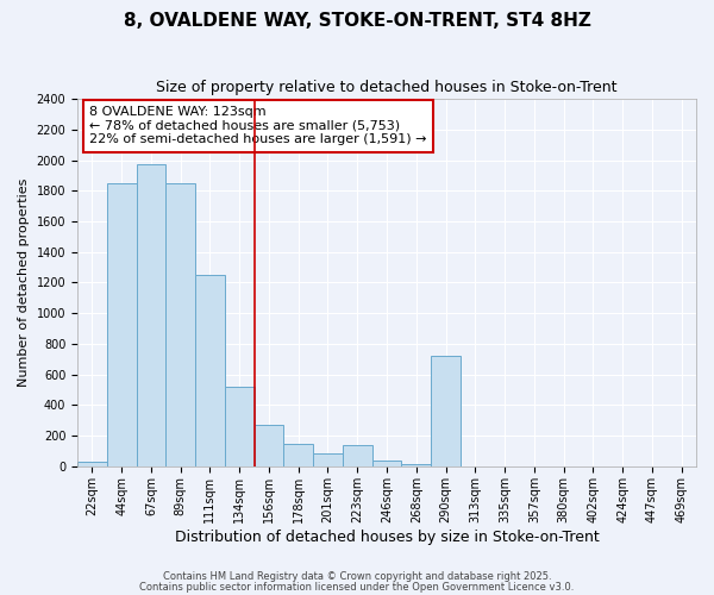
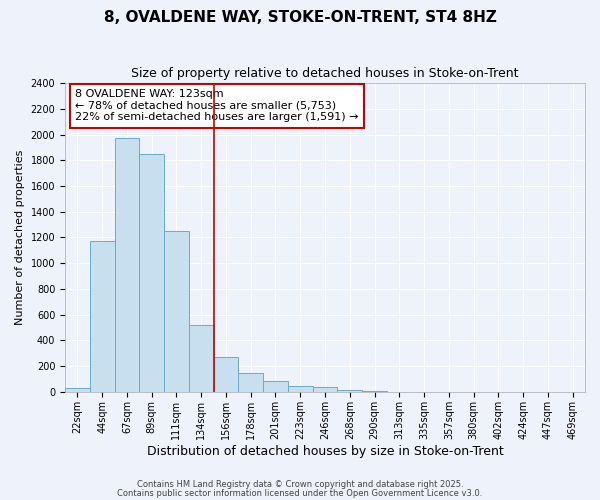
44sqm: 1850 -> 1170
223sqm: 140 -> 40
290sqm: 720 -> 0
